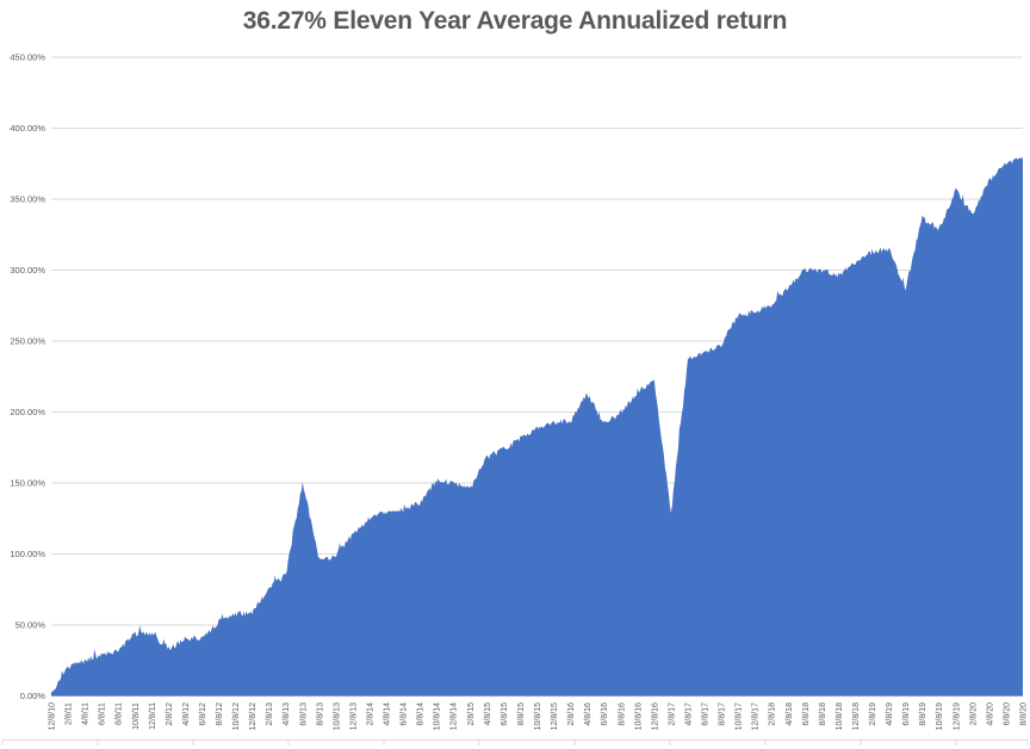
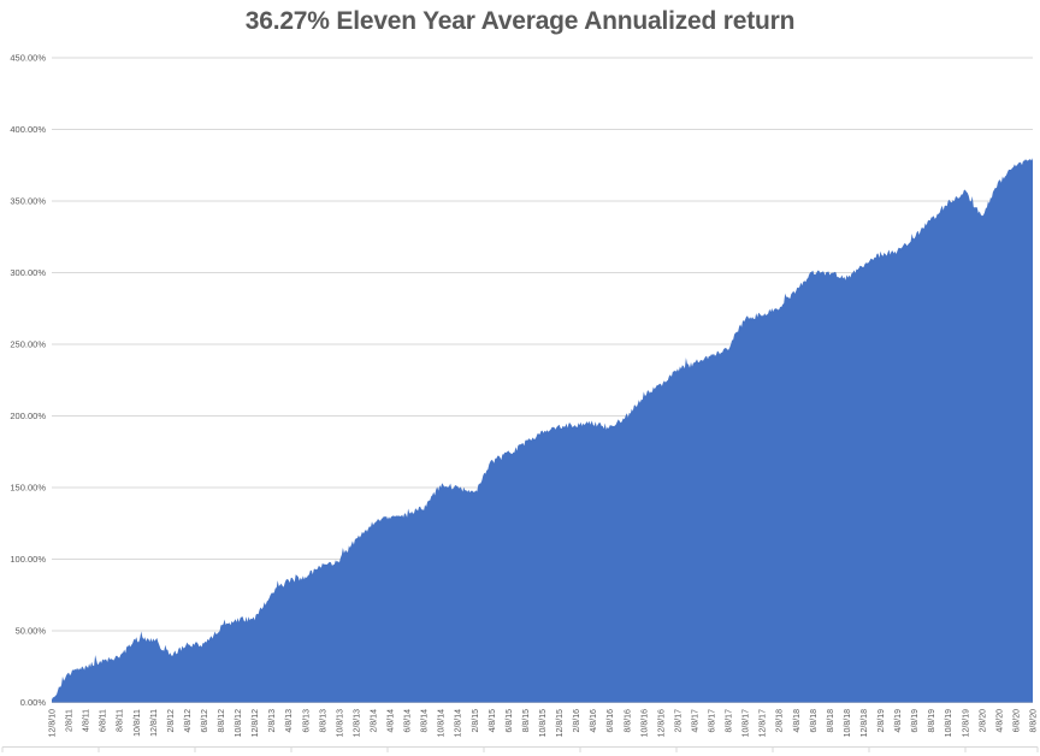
6/8/13: 151% -> 88%
4/8/16: 213% -> 195%
2/8/17: 128% -> 232%
6/8/19: 287% -> 325%
10/8/19: 329% -> 349%
